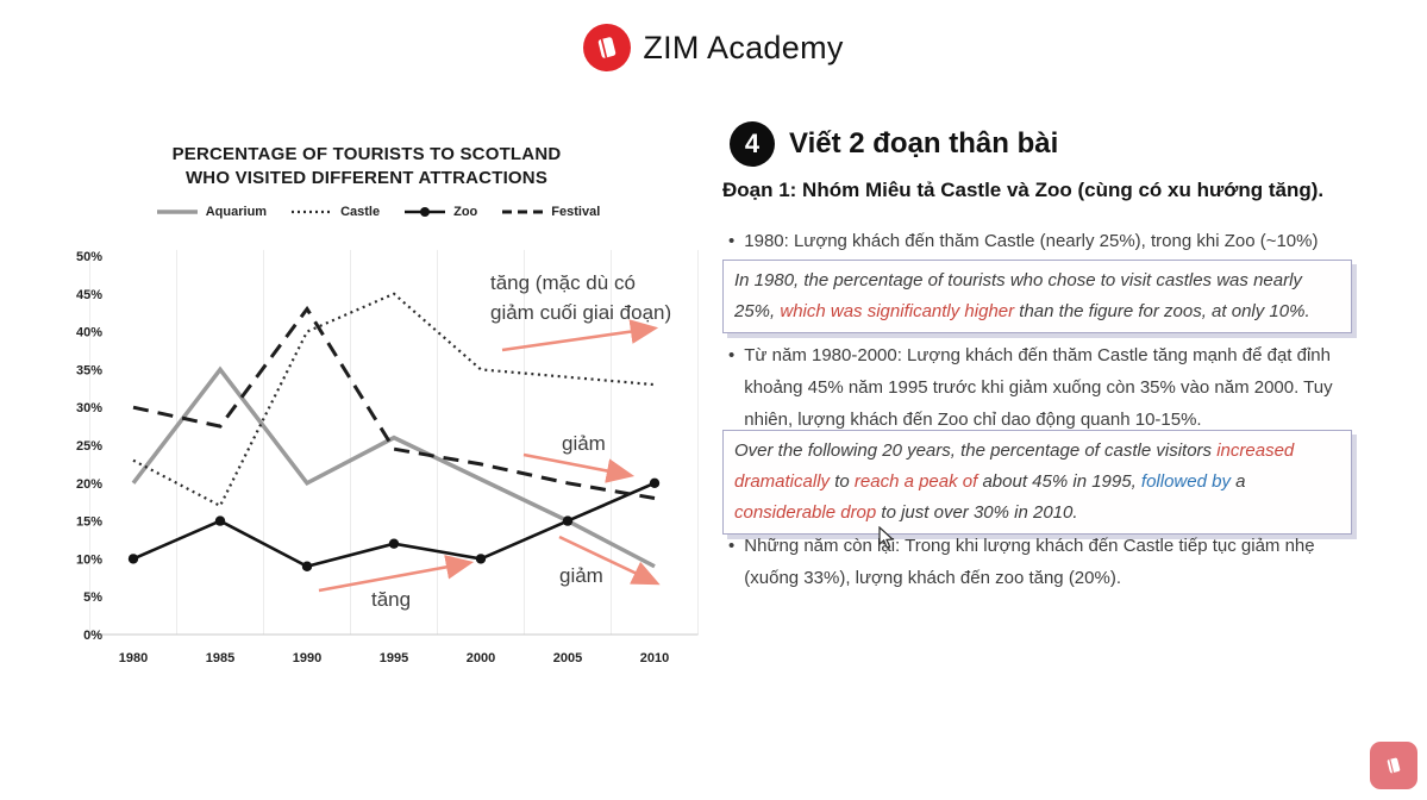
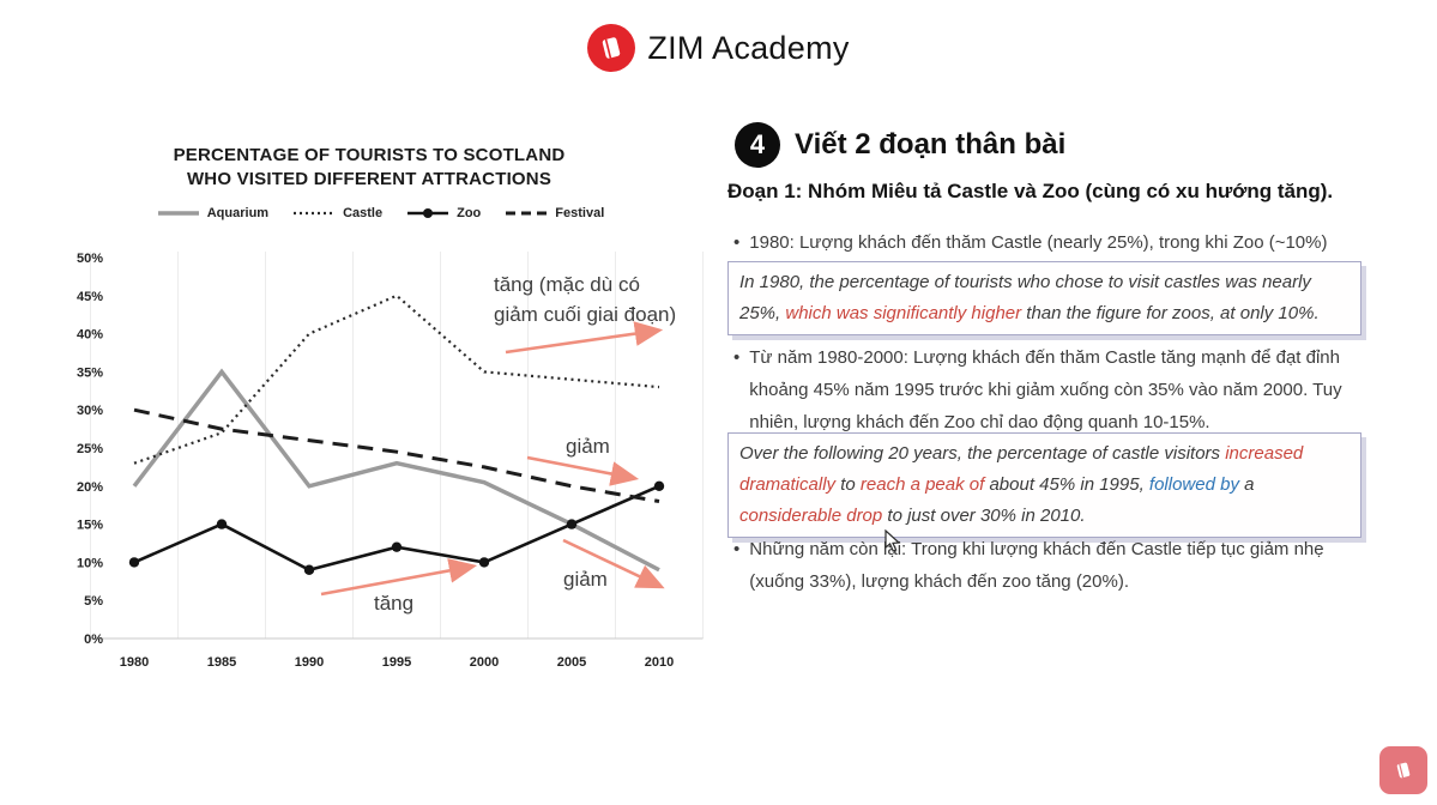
Castle/1985: 17% -> 27%
Festival/1990: 43% -> 26%
Aquarium/1995: 26% -> 23%
